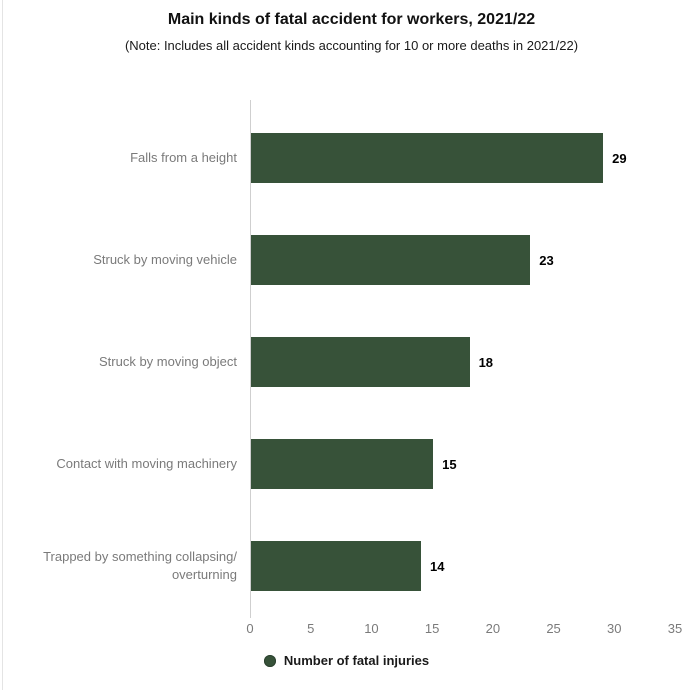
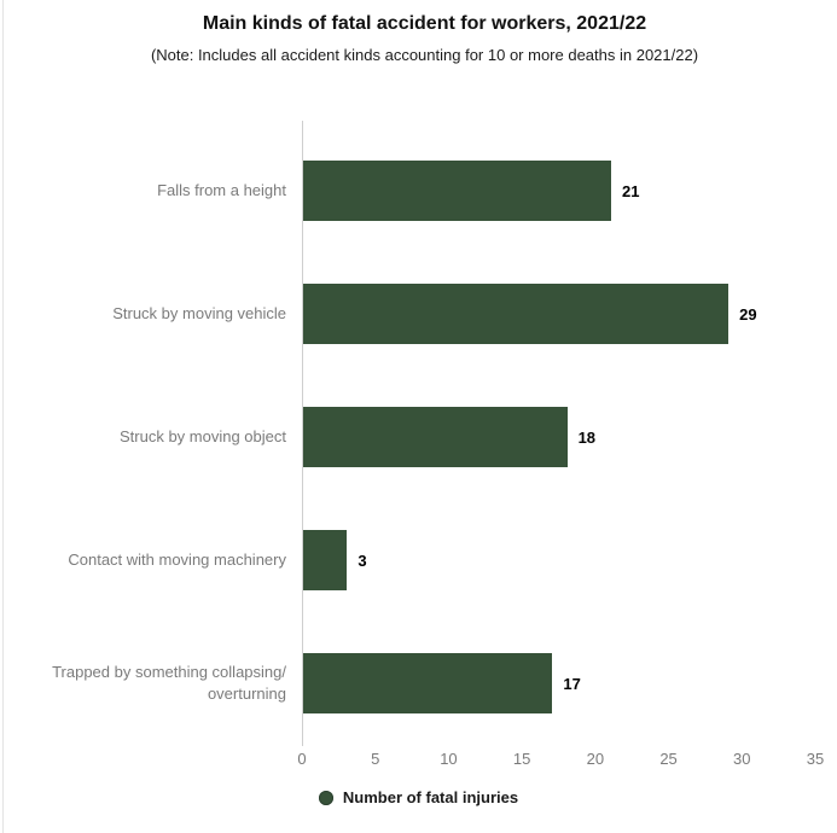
Falls from a height: 29 -> 21
Struck by moving vehicle: 23 -> 29
Contact with moving machinery: 15 -> 3
Trapped by something collapsing/ overturning: 14 -> 17
